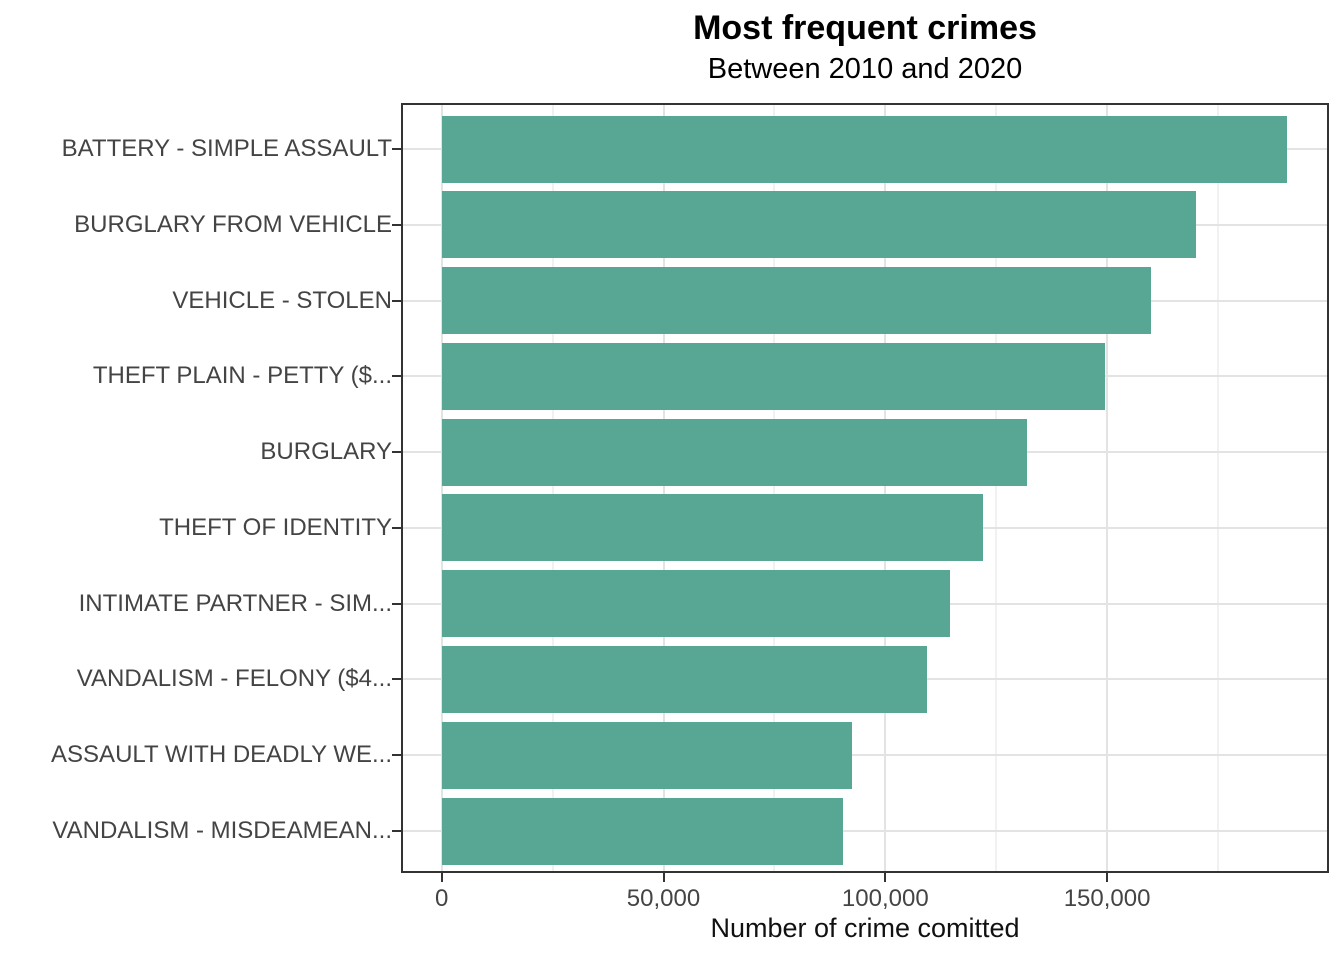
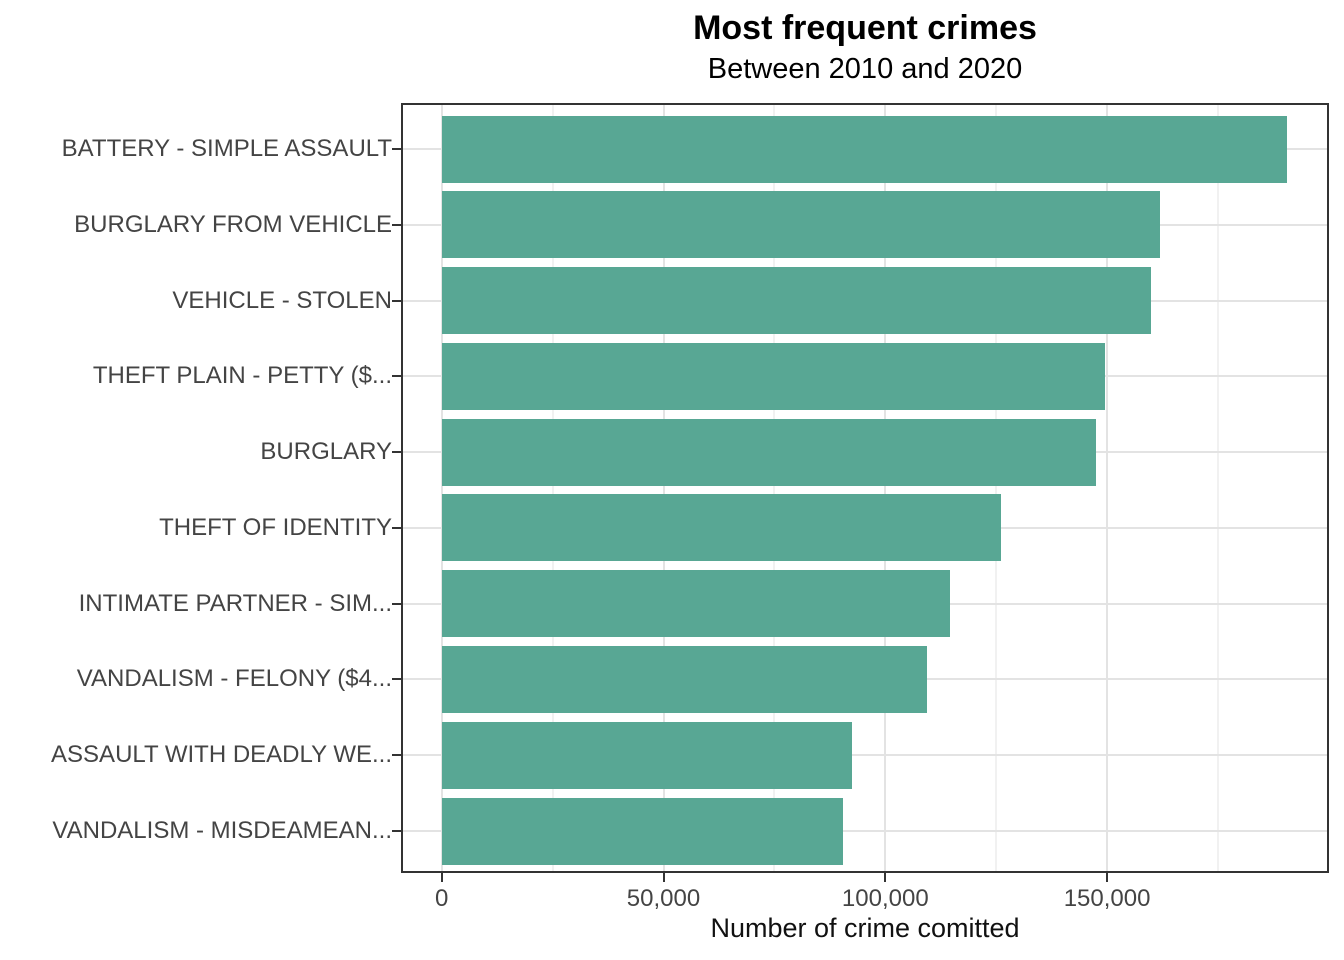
BURGLARY FROM VEHICLE: 170000 -> 162000
BURGLARY: 132000 -> 148000
THEFT OF IDENTITY: 122000 -> 126000
